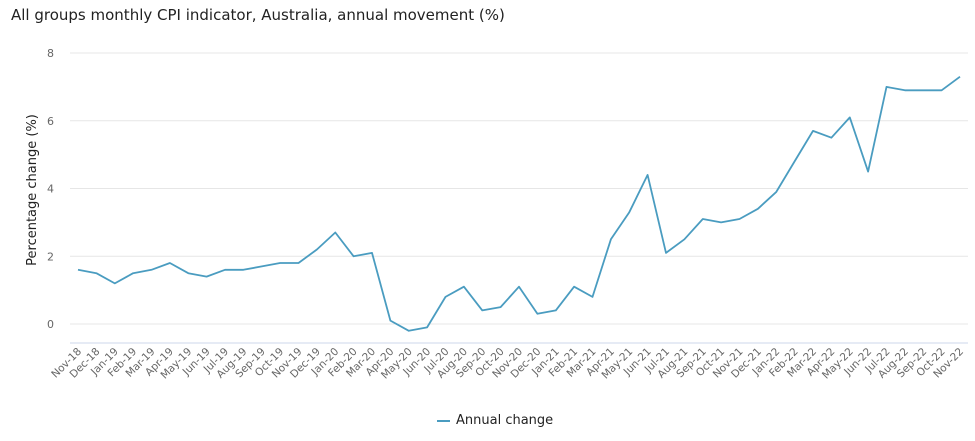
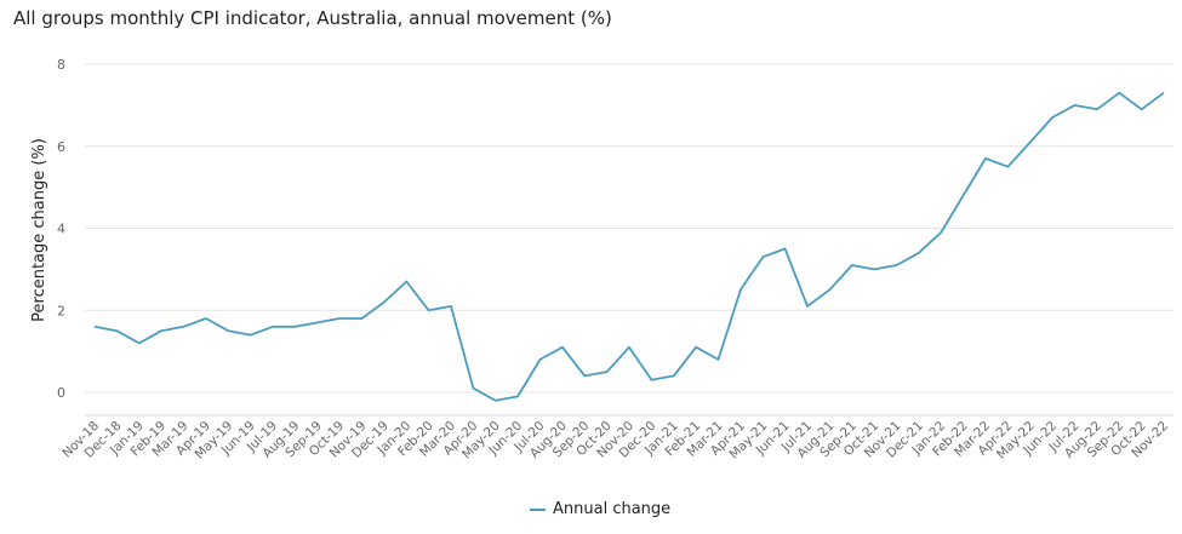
Jun-21: 4.4 -> 3.5
Jun-22: 4.5 -> 6.7
Sep-22: 6.9 -> 7.3
